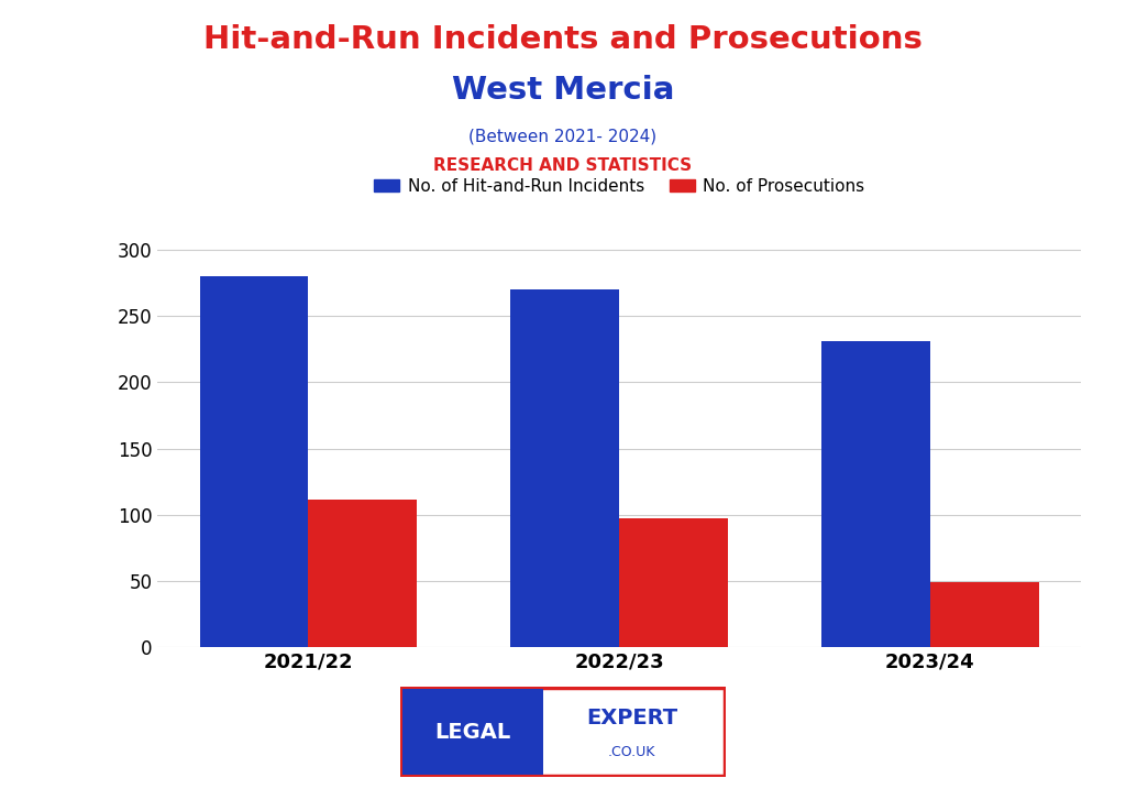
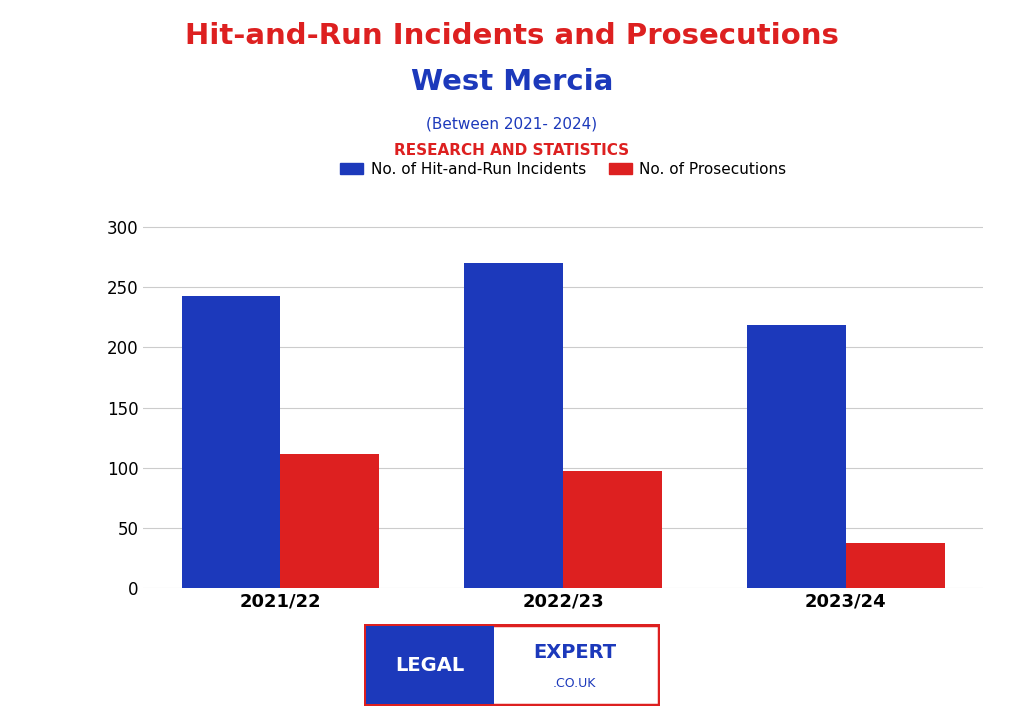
No. of Hit-and-Run Incidents/2021/22: 280 -> 243
No. of Hit-and-Run Incidents/2023/24: 231 -> 219
No. of Prosecutions/2023/24: 49 -> 37
